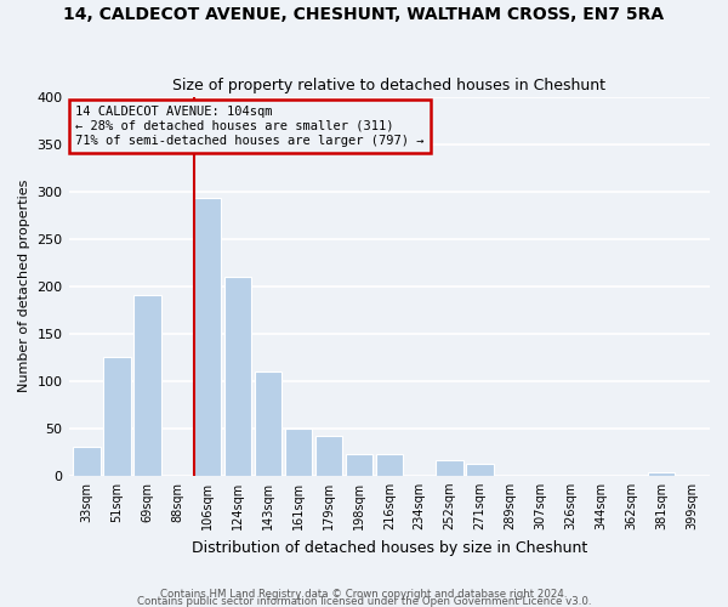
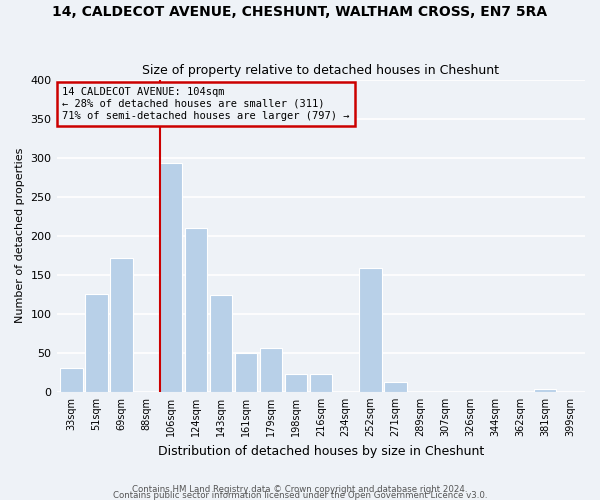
69sqm: 190 -> 172
143sqm: 110 -> 124
179sqm: 42 -> 56
252sqm: 16 -> 158
